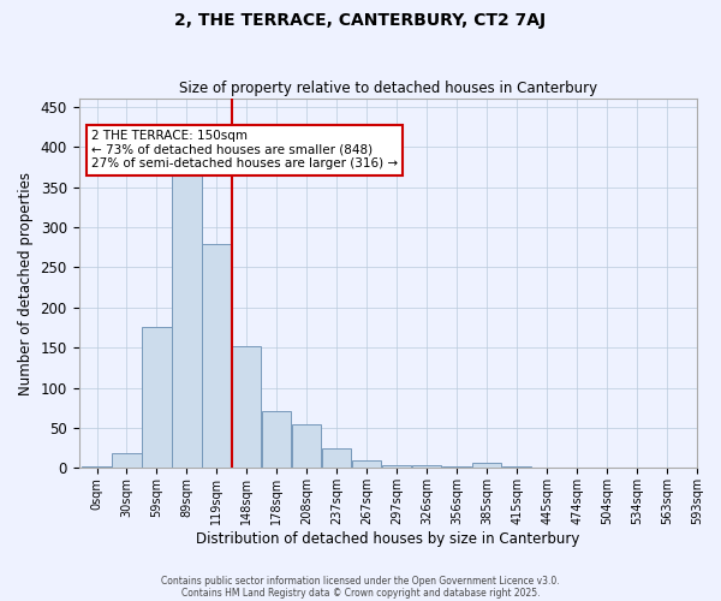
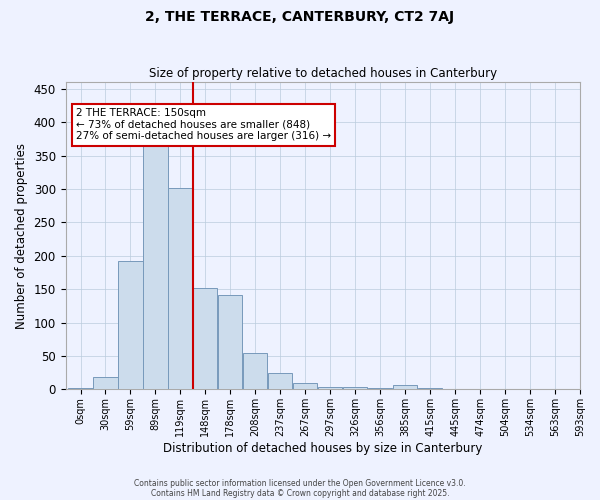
59sqm: 176 -> 192
119sqm: 279 -> 302
178sqm: 71 -> 142
